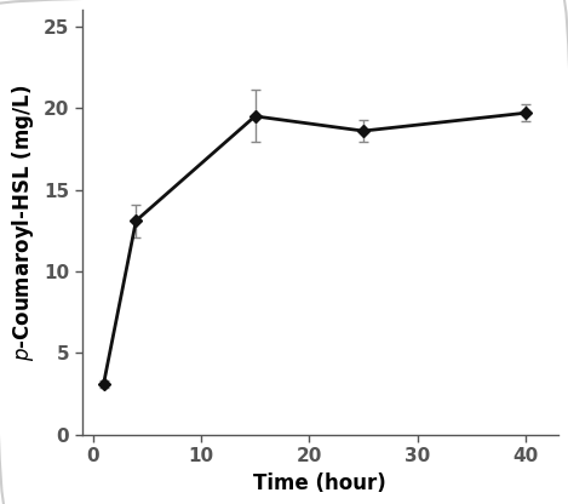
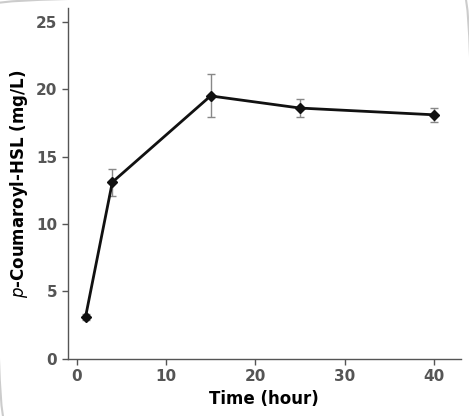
40: 19.7 -> 18.1
